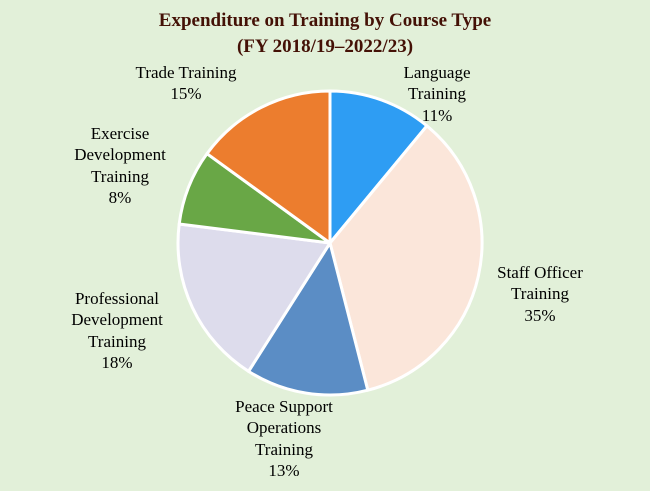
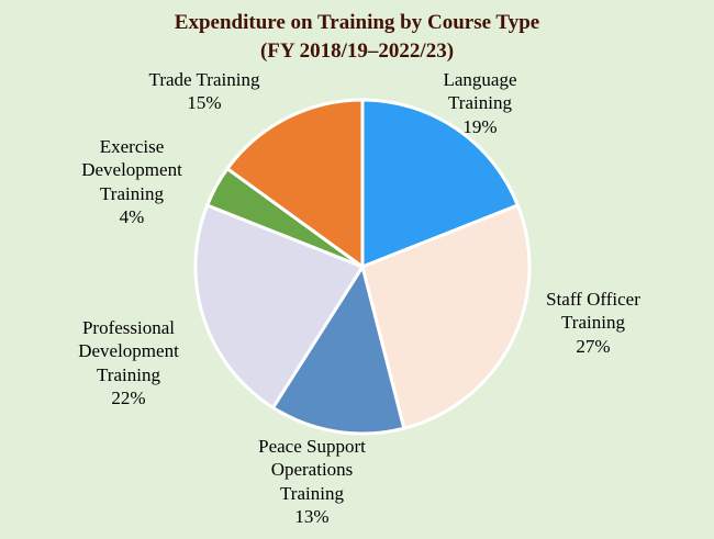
Language Training: 11% -> 19%
Staff Officer Training: 35% -> 27%
Professional Development Training: 18% -> 22%
Exercise Development Training: 8% -> 4%
